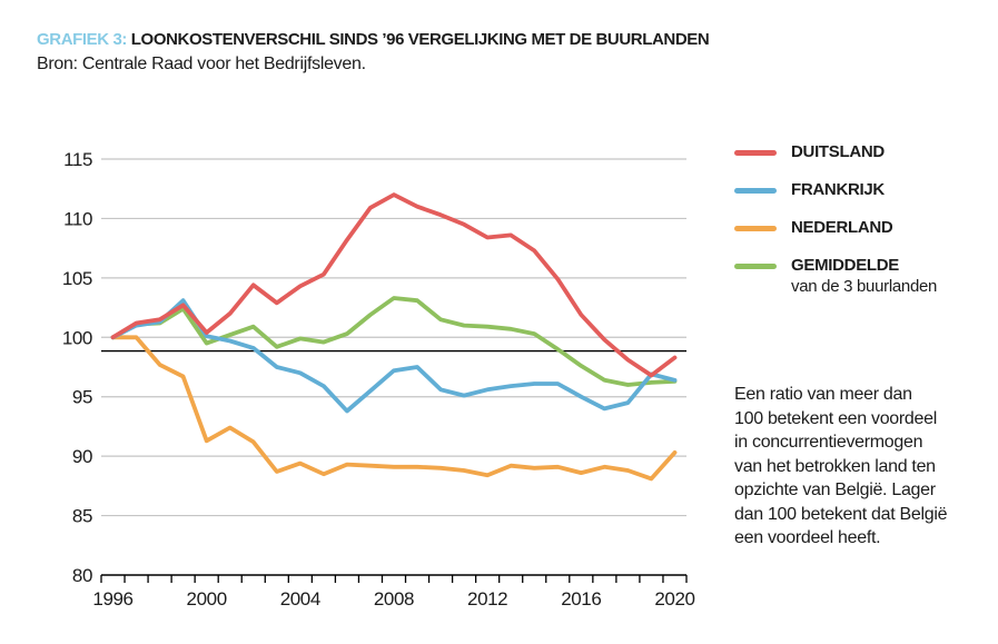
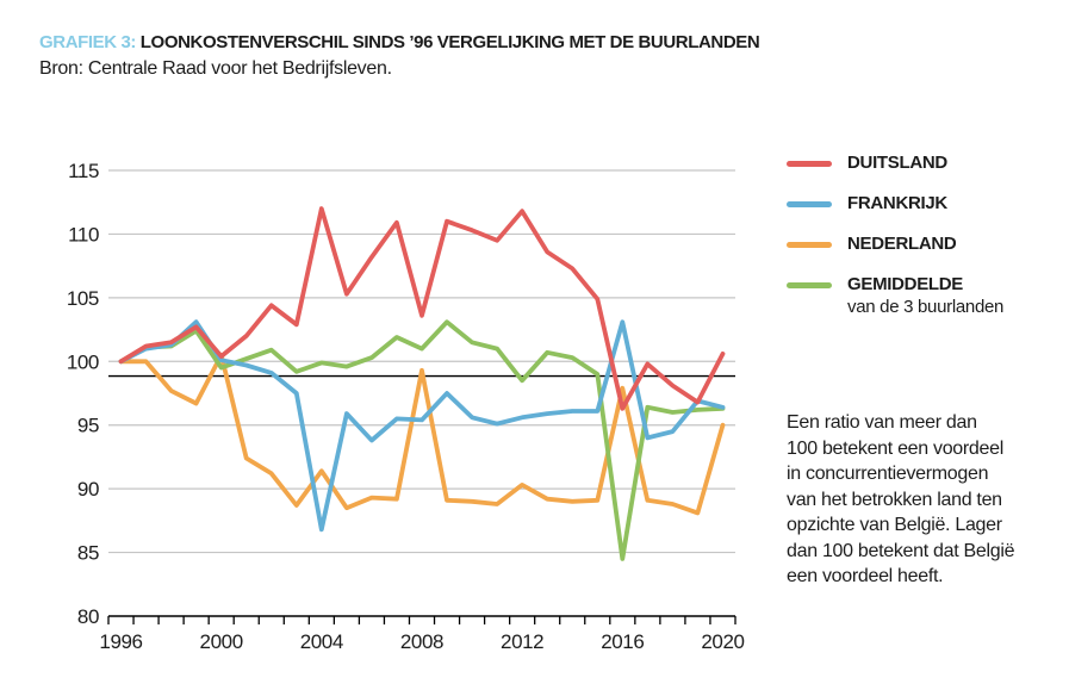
NEDERLAND/2000: 91.3 -> 100.5
DUITSLAND/2004: 104.3 -> 112.0
FRANKRIJK/2004: 97.0 -> 86.8
NEDERLAND/2004: 89.4 -> 91.4
DUITSLAND/2008: 112.0 -> 103.6
FRANKRIJK/2008: 97.2 -> 95.4
NEDERLAND/2008: 89.1 -> 99.3
GEMIDDELDE van de 3 buurlanden/2008: 103.3 -> 101.0
DUITSLAND/2012: 108.4 -> 111.8
NEDERLAND/2012: 88.4 -> 90.3
GEMIDDELDE van de 3 buurlanden/2012: 100.9 -> 98.5
DUITSLAND/2016: 101.9 -> 96.3
FRANKRIJK/2016: 95.0 -> 103.1
NEDERLAND/2016: 88.6 -> 97.9
GEMIDDELDE van de 3 buurlanden/2016: 97.6 -> 84.5
DUITSLAND/2020: 98.3 -> 100.6
NEDERLAND/2020: 90.3 -> 95.0
